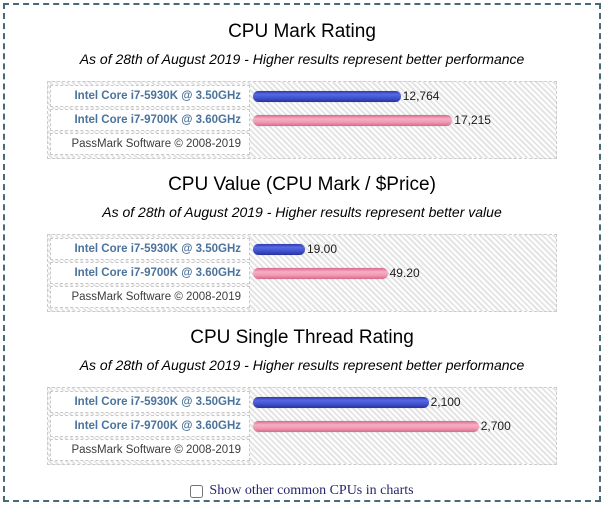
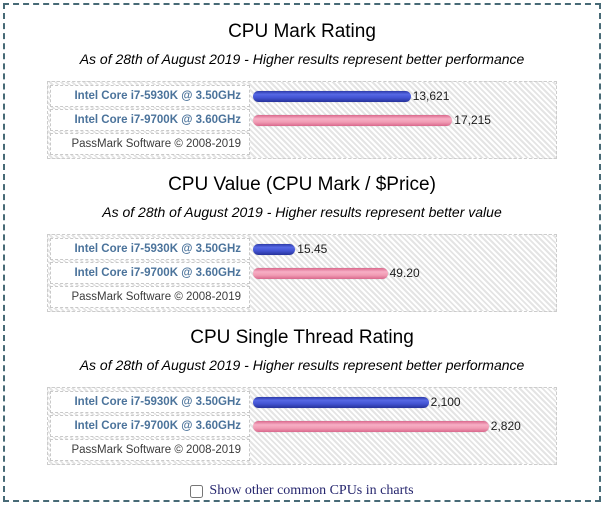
CPU Mark Rating/Intel Core i7-5930K @ 3.50GHz: 12,764 -> 13,621
CPU Value (CPU Mark / $Price)/Intel Core i7-5930K @ 3.50GHz: 19.00 -> 15.45
CPU Single Thread Rating/Intel Core i7-9700K @ 3.60GHz: 2,700 -> 2,820
